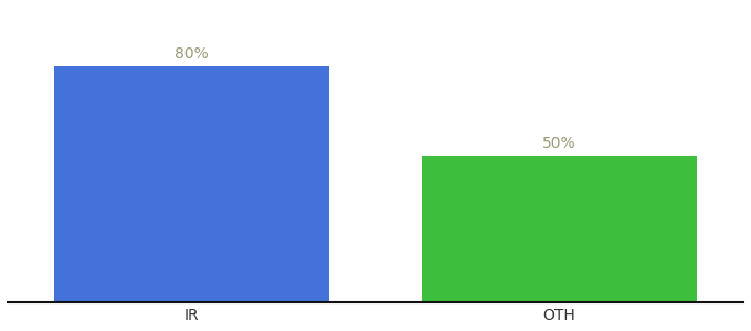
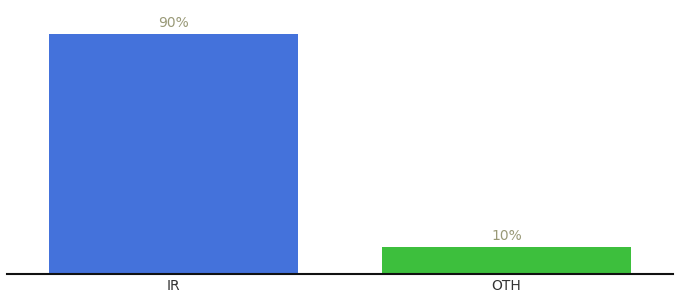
IR: 80% -> 90%
OTH: 50% -> 10%
